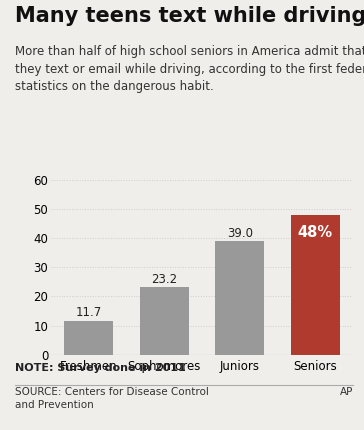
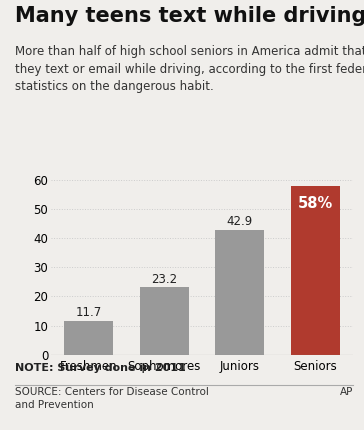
Juniors: 39.0 -> 42.9
Seniors: 48% -> 58%
